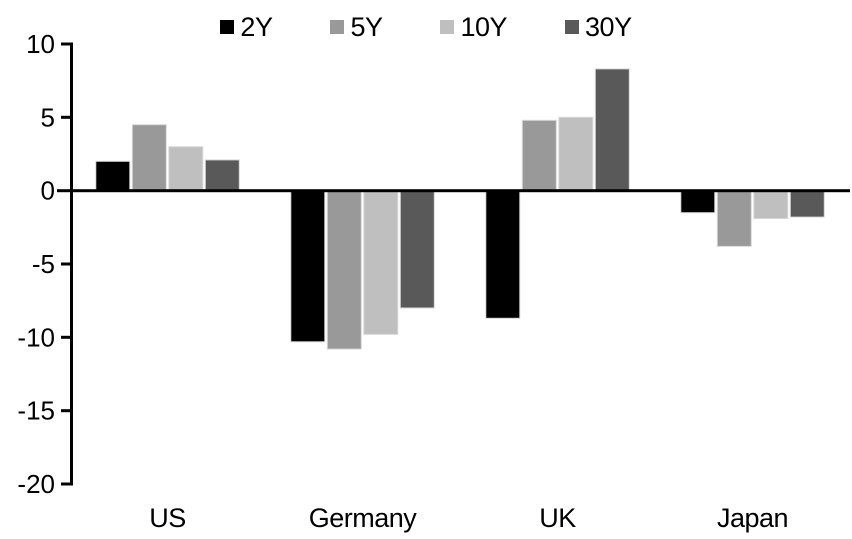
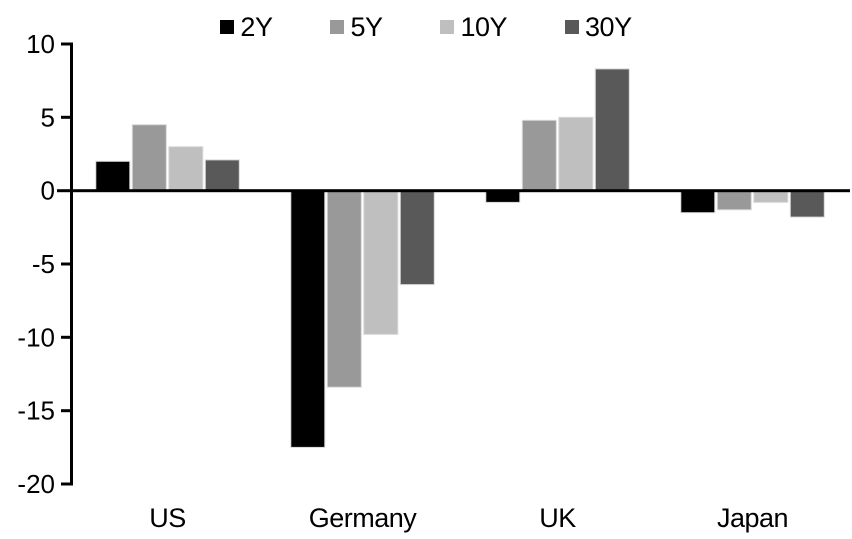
2Y/Germany: -10.3 -> -17.5
5Y/Germany: -10.8 -> -13.4
30Y/Germany: -8.0 -> -6.4
2Y/UK: -8.7 -> -0.8
5Y/Japan: -3.8 -> -1.3
10Y/Japan: -1.9 -> -0.8
